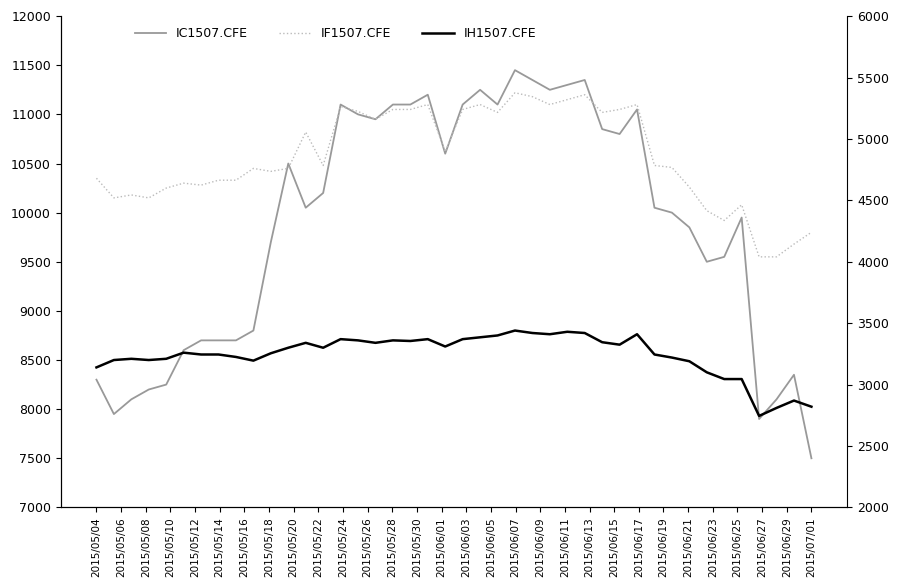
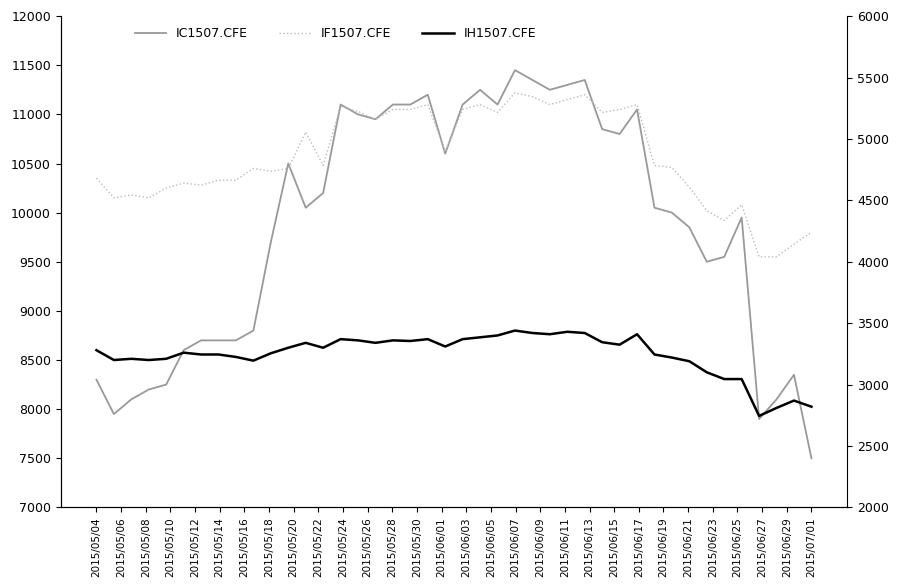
IH1507.CFE/2015/05/04: 3140 -> 3280
